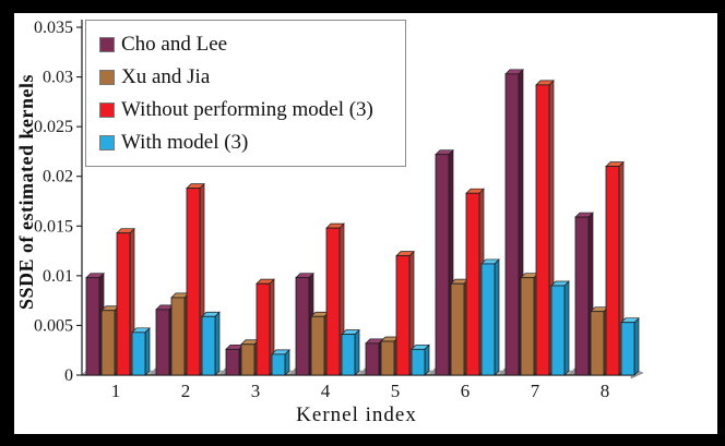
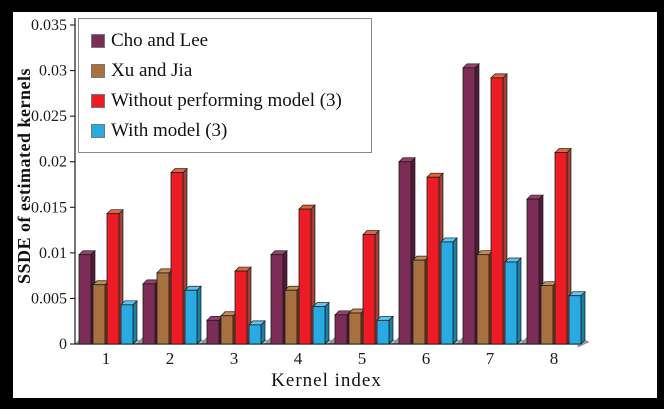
Without performing model (3)/3: 0.009 -> 0.008
Cho and Lee/6: 0.022 -> 0.020
